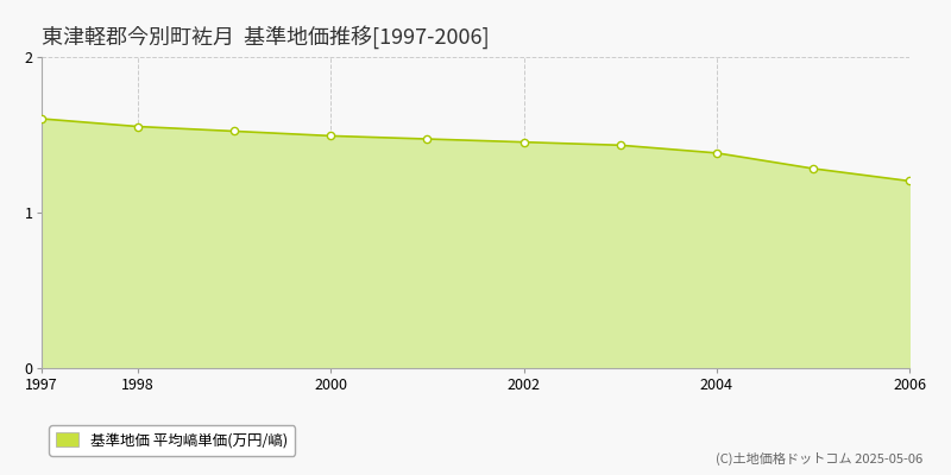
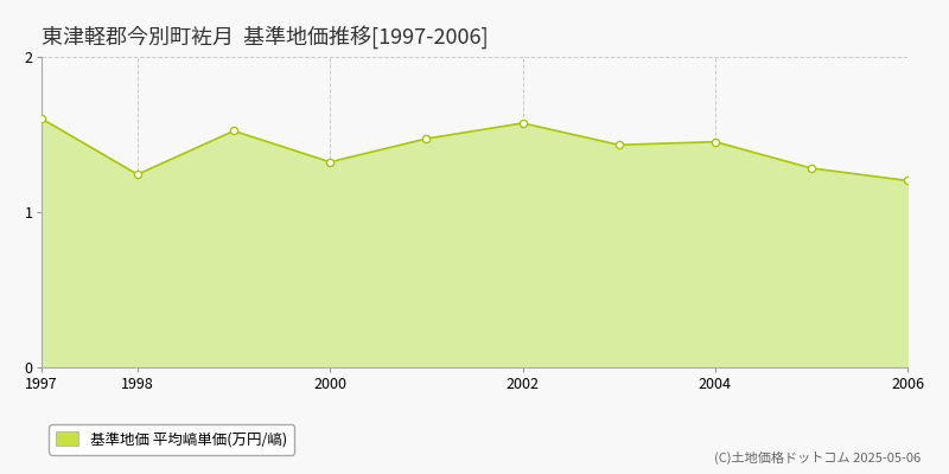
1998: 1.55 -> 1.24
2000: 1.49 -> 1.32
2002: 1.45 -> 1.57
2004: 1.38 -> 1.45
